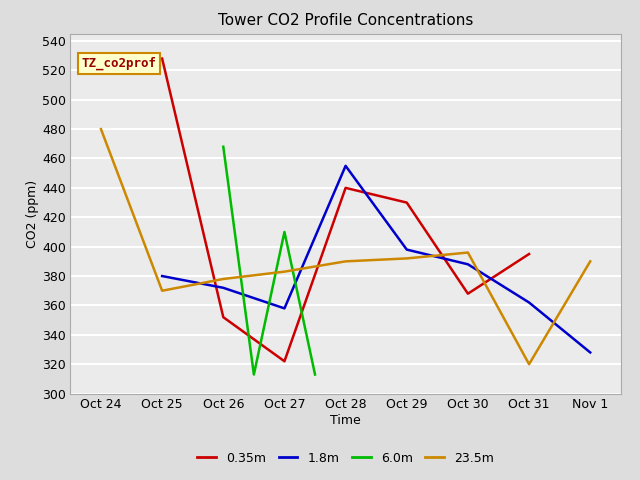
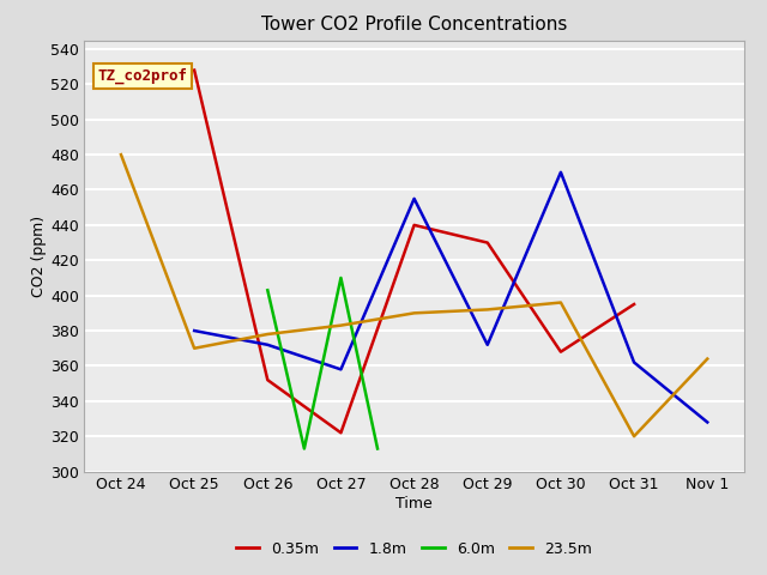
6.0m/Oct 26: 468 -> 403
1.8m/Oct 29: 398 -> 372
1.8m/Oct 30: 388 -> 470
23.5m/Nov 1: 390 -> 364
